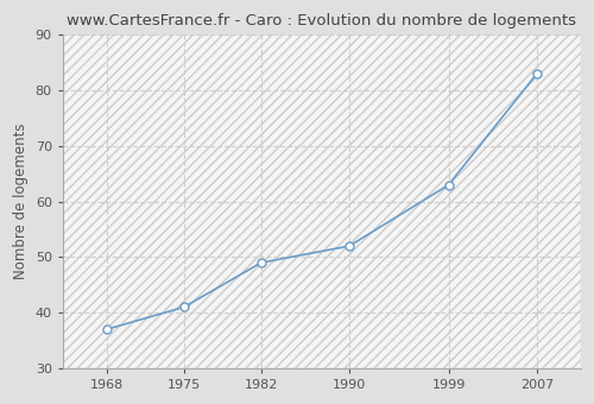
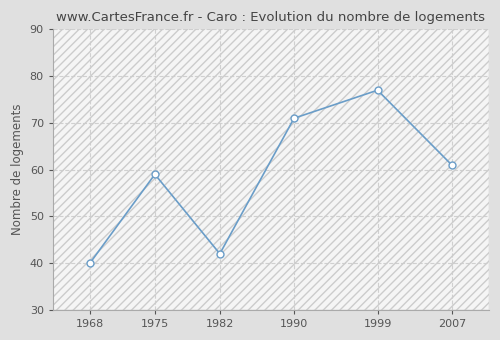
1968: 37 -> 40
1975: 41 -> 59
1982: 49 -> 42
1990: 52 -> 71
1999: 63 -> 77
2007: 83 -> 61
